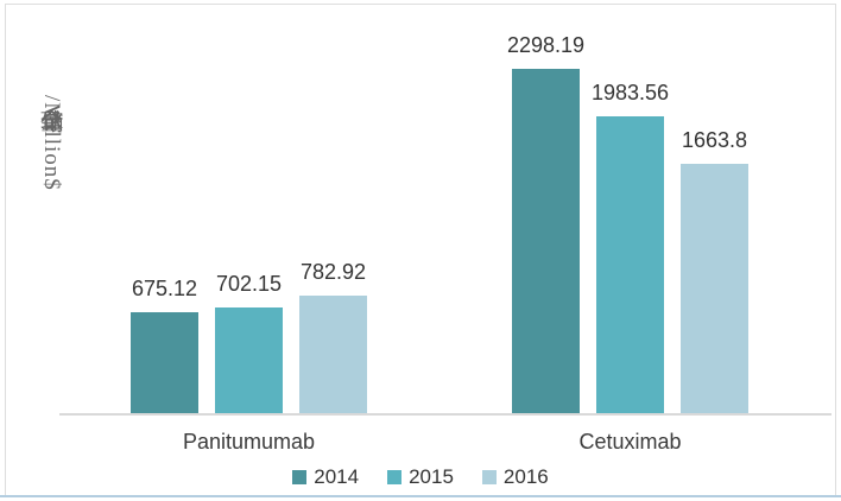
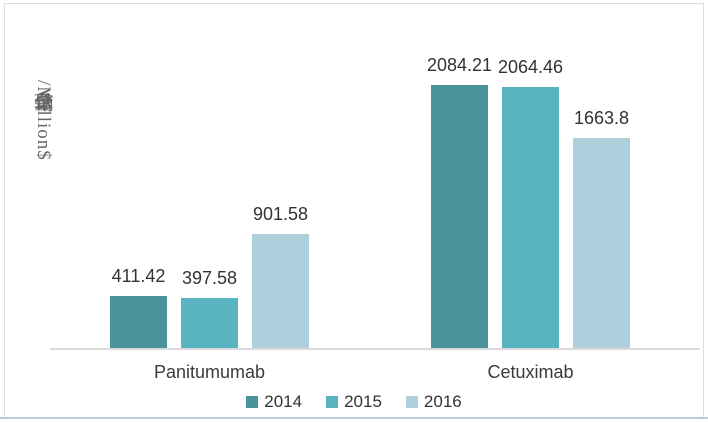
2014/Panitumumab: 675.12 -> 411.42
2015/Panitumumab: 702.15 -> 397.58
2016/Panitumumab: 782.92 -> 901.58
2014/Cetuximab: 2298.19 -> 2084.21
2015/Cetuximab: 1983.56 -> 2064.46
